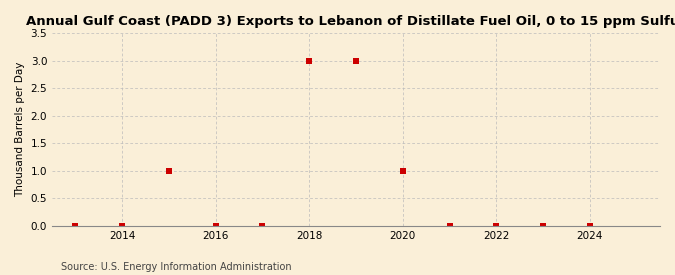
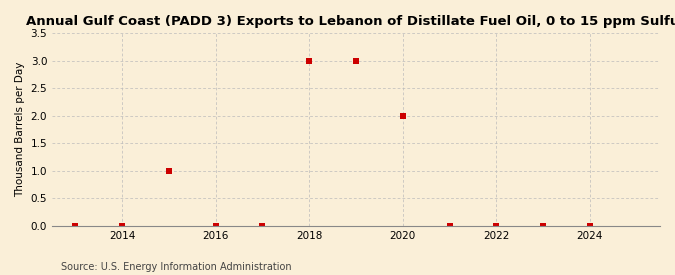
2020: 1 -> 2
